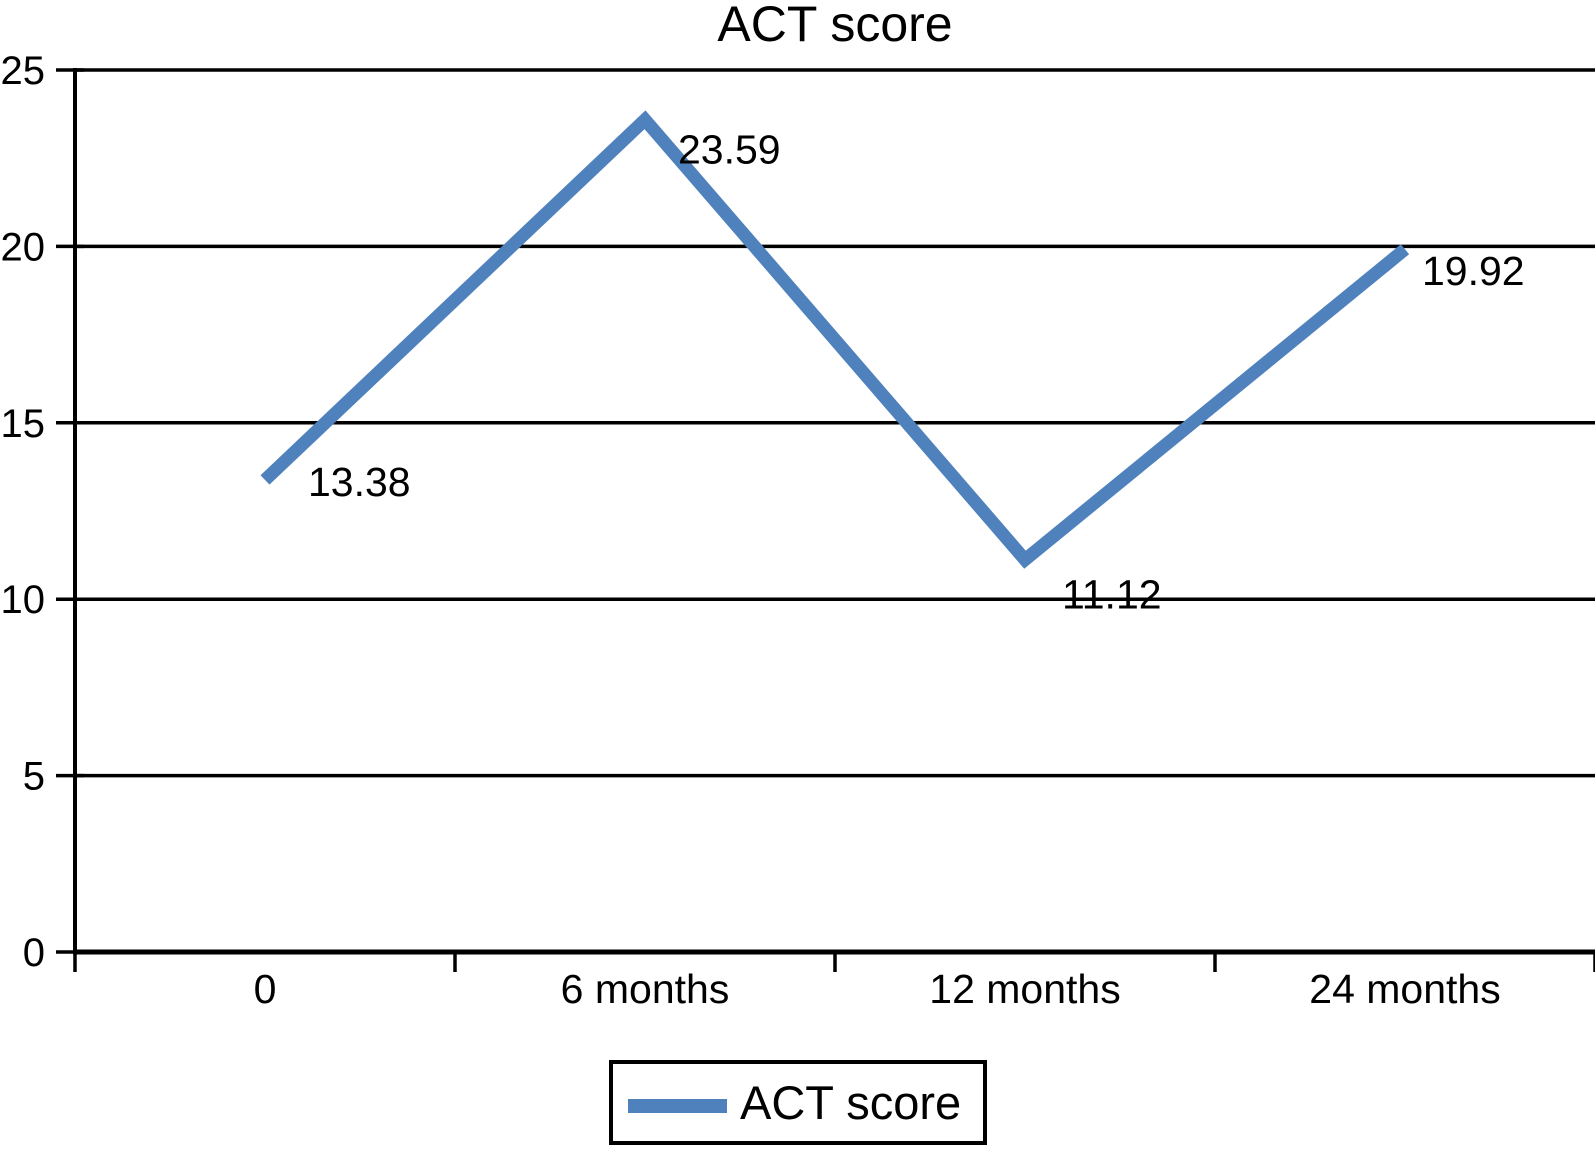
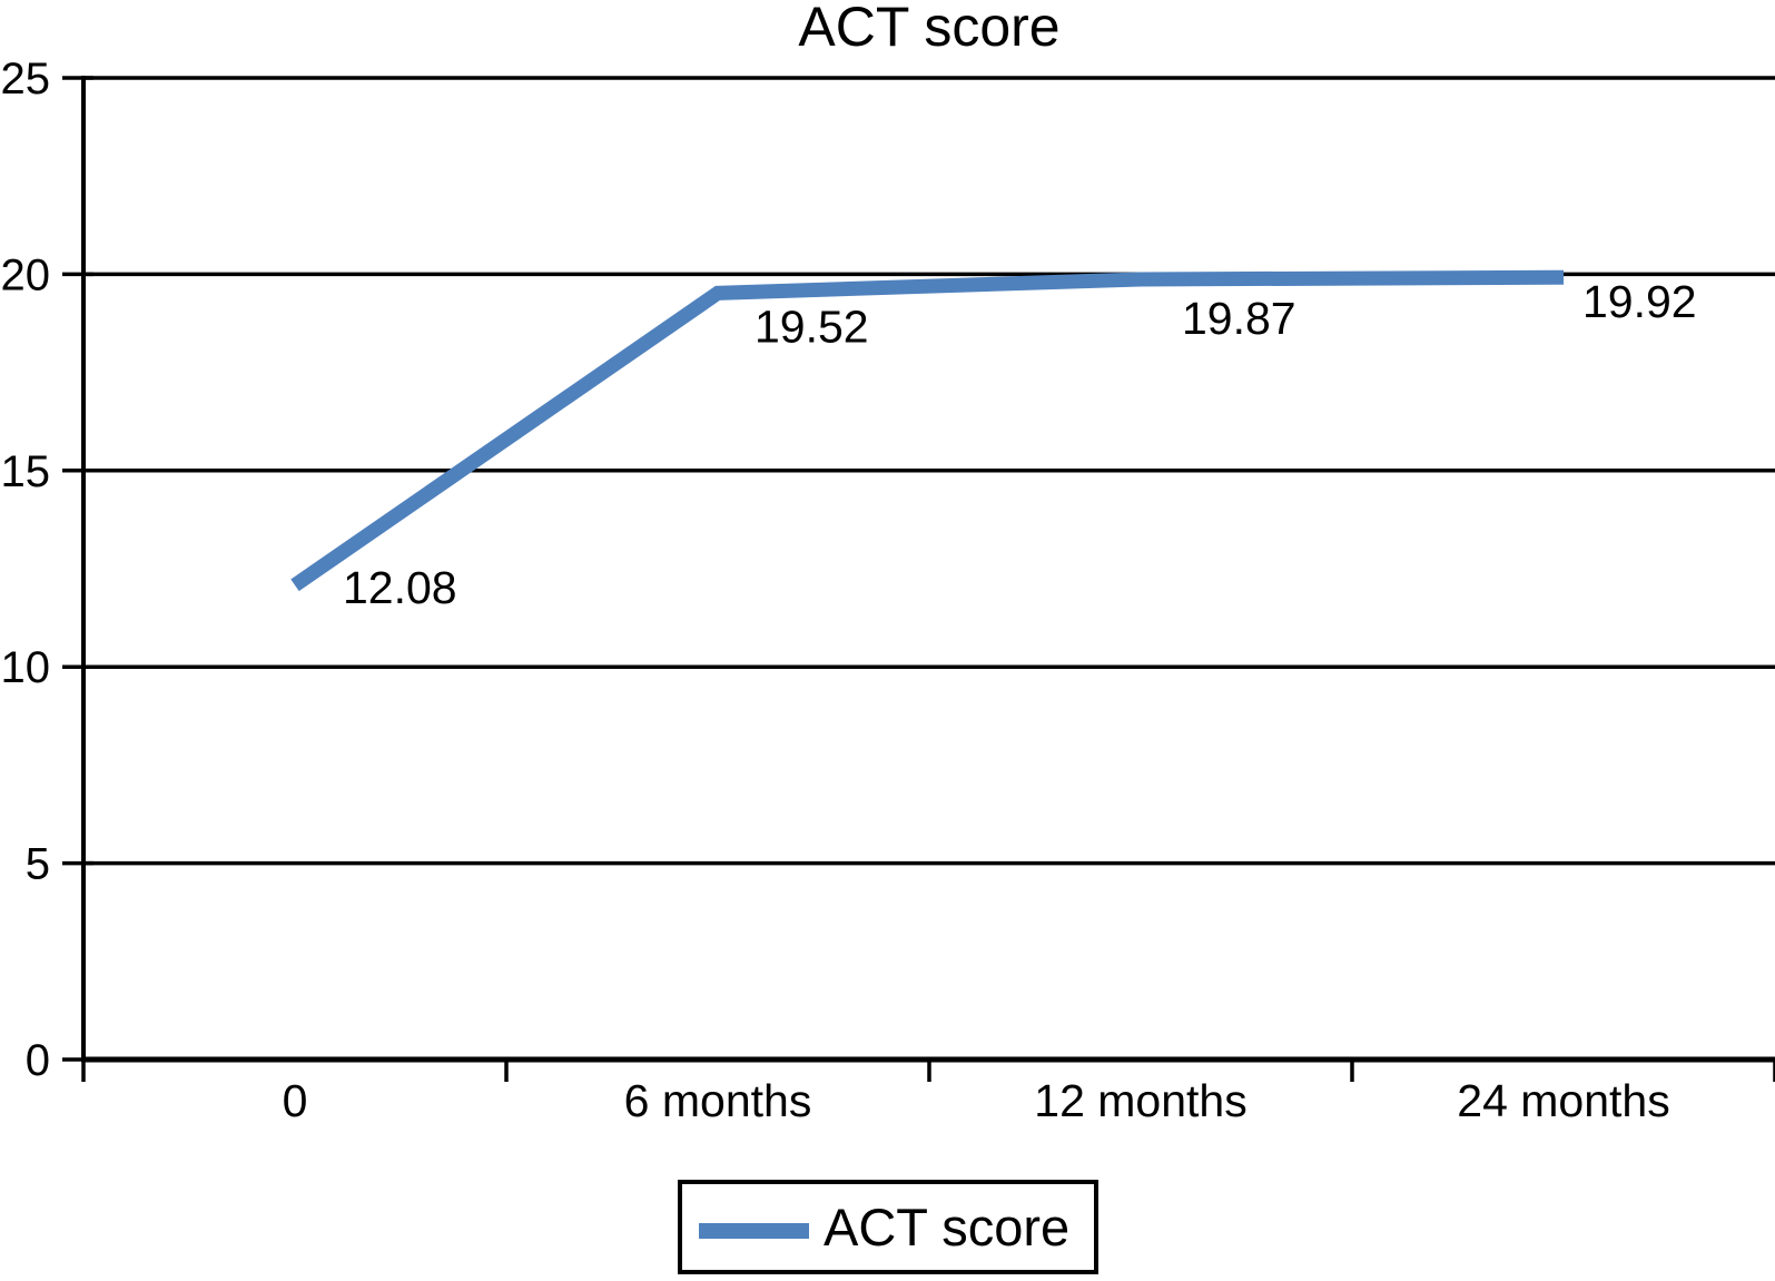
0: 13.38 -> 12.08
6 months: 23.59 -> 19.52
12 months: 11.12 -> 19.87
